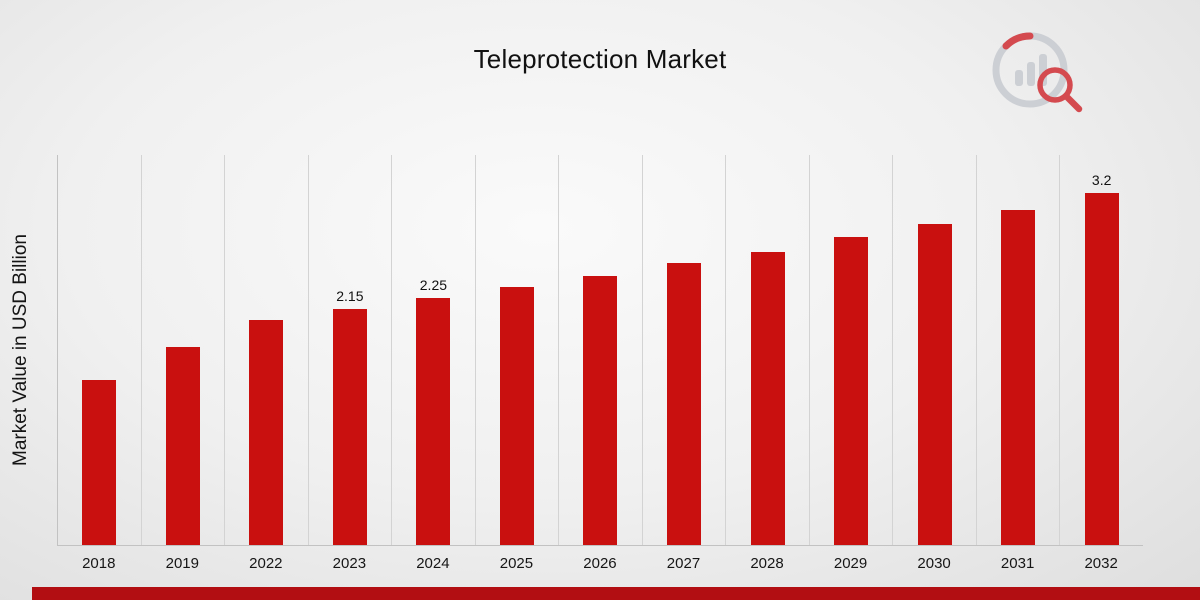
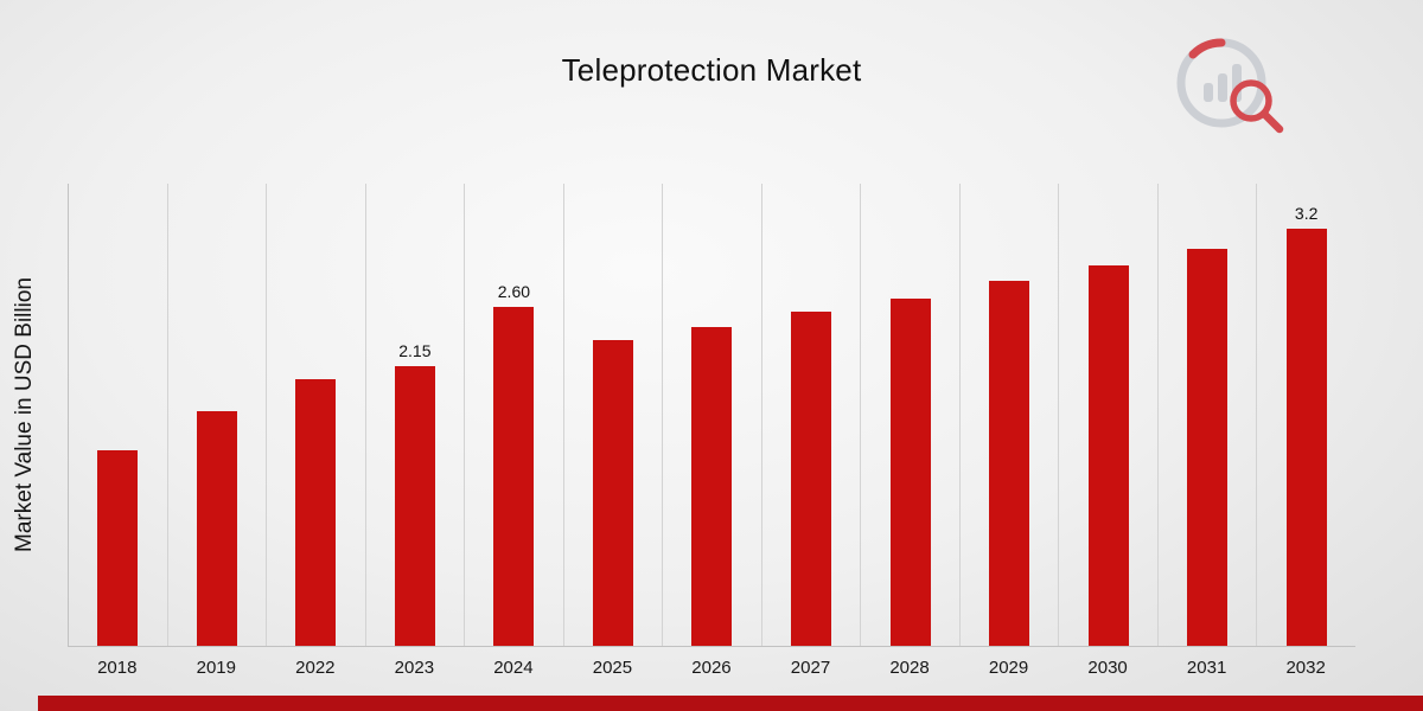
2024: 2.25 -> 2.60
